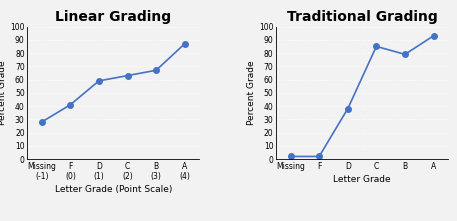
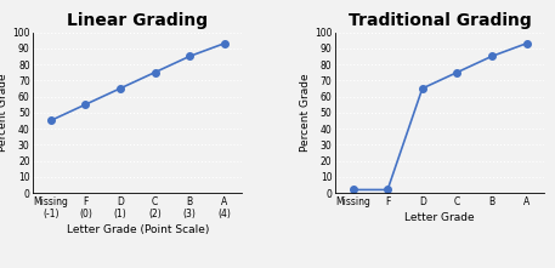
Linear Grading/Missing (-1): 28 -> 45
Linear Grading/F (0): 41 -> 55
Linear Grading/D (1): 59 -> 65
Linear Grading/C (2): 63 -> 75
Linear Grading/B (3): 67 -> 85
Linear Grading/A (4): 87 -> 93
Traditional Grading/D: 38 -> 65
Traditional Grading/C: 85 -> 75
Traditional Grading/B: 79 -> 85
